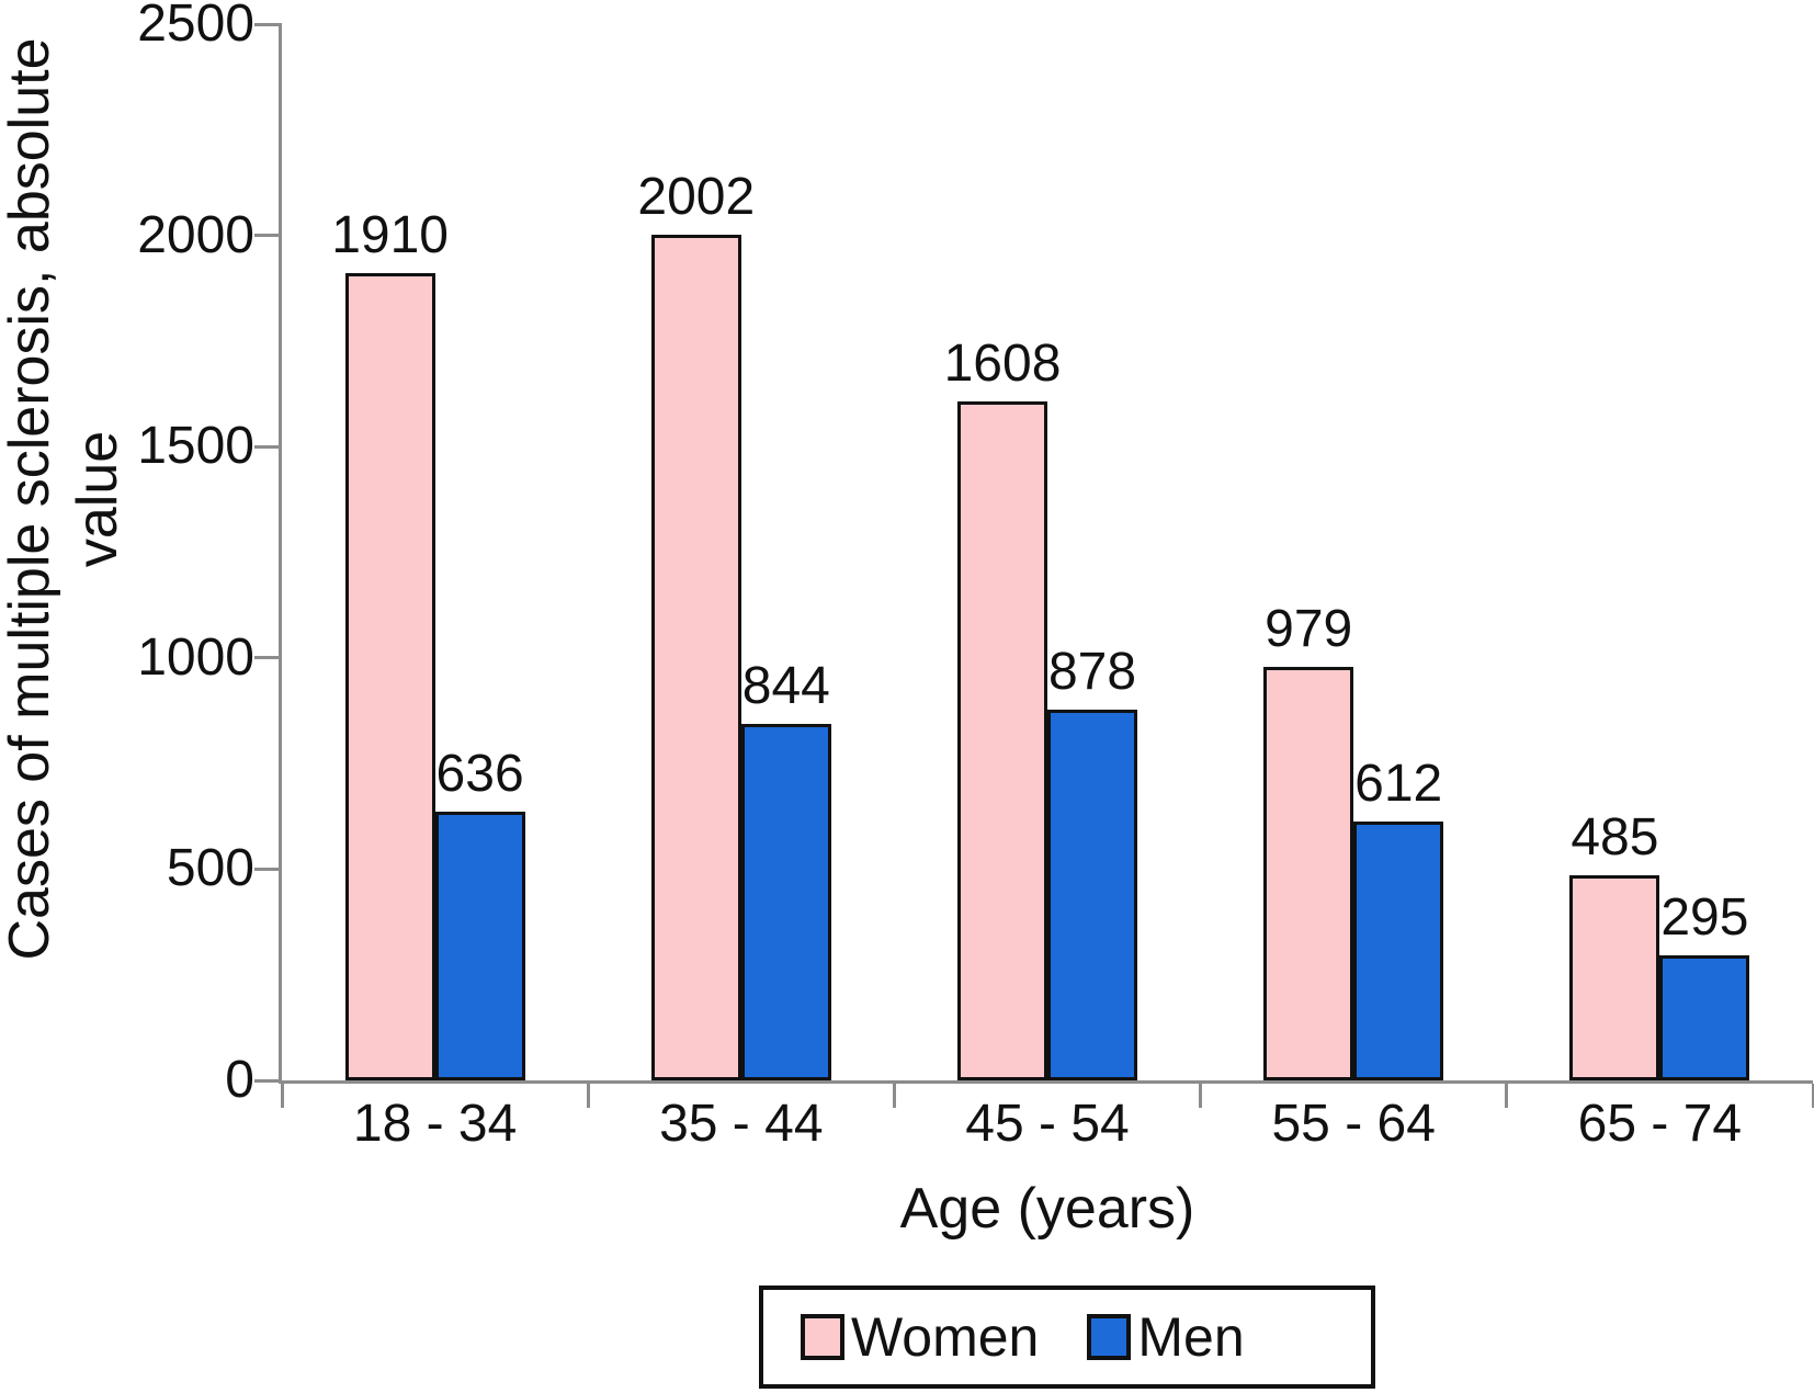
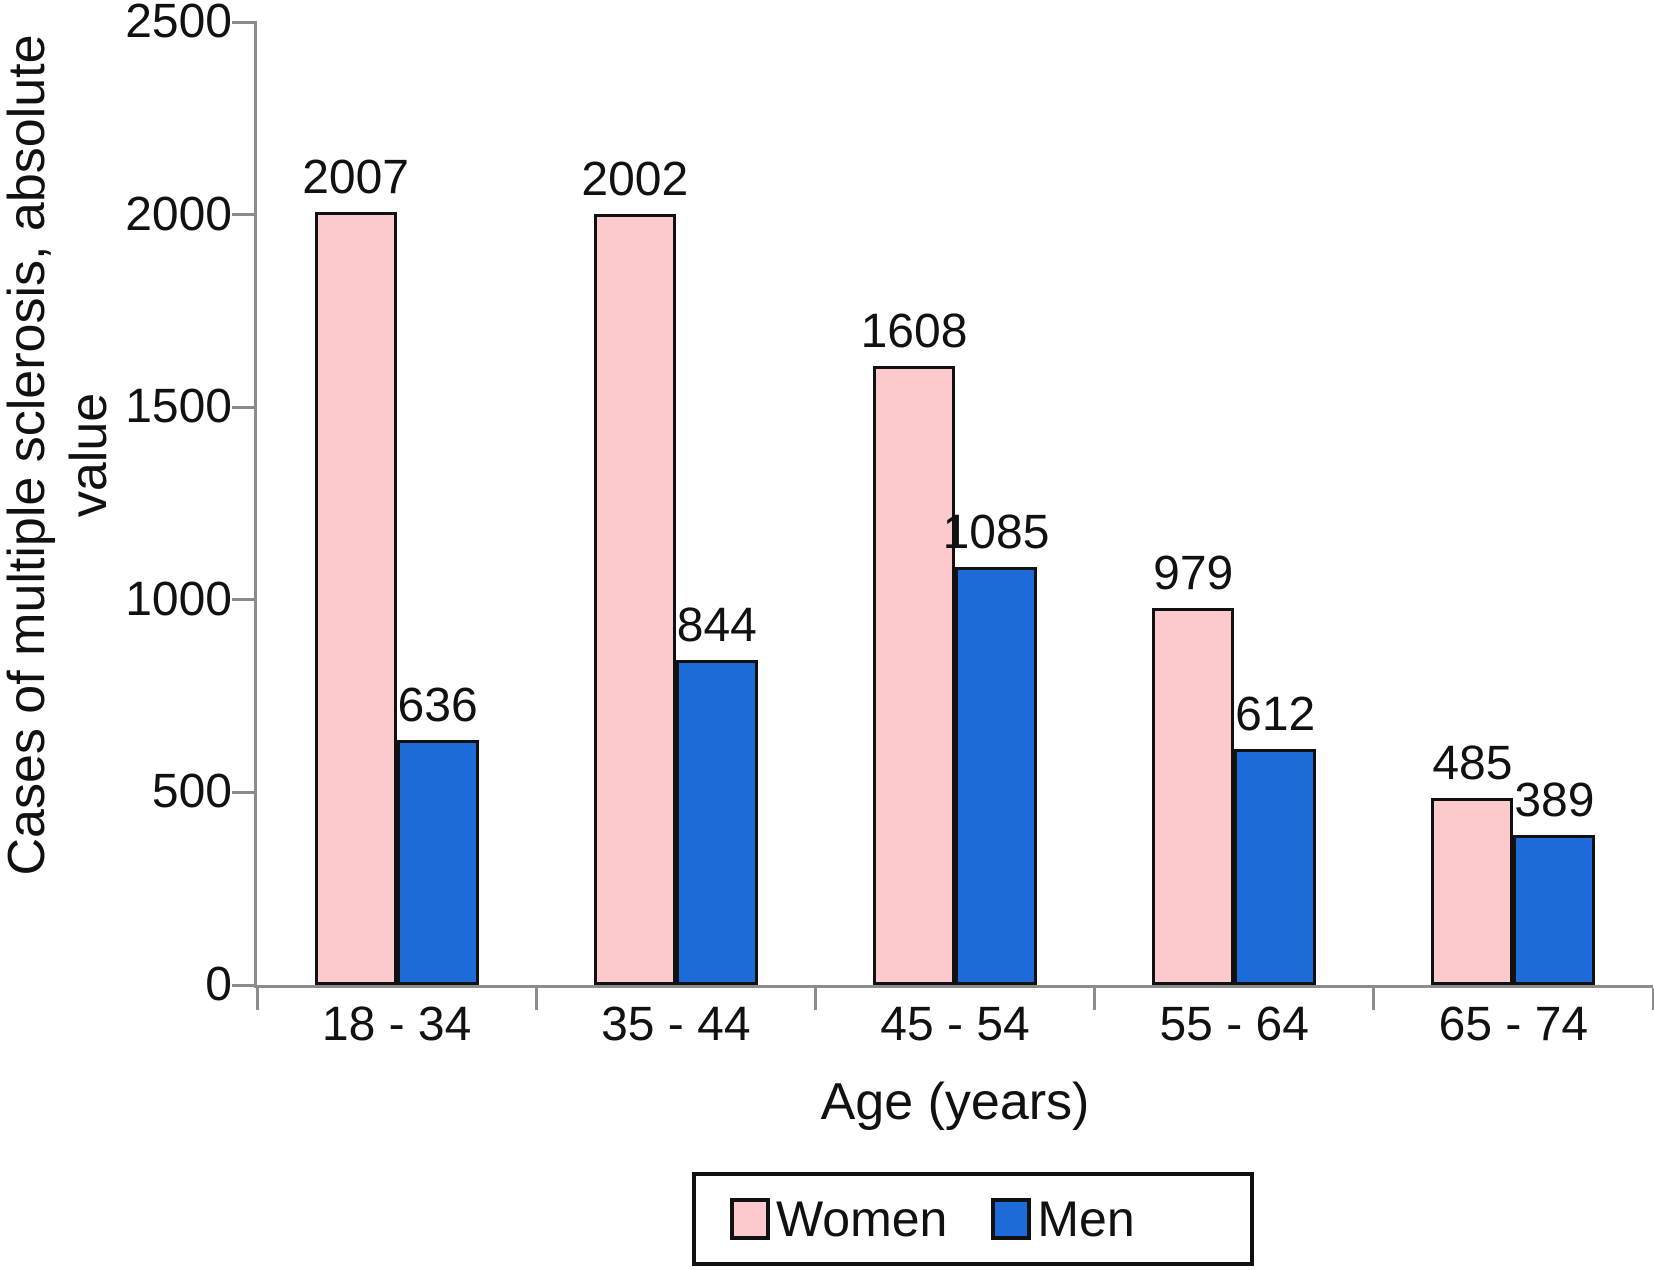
Women/18 - 34: 1910 -> 2007
Men/45 - 54: 878 -> 1085
Men/65 - 74: 295 -> 389
